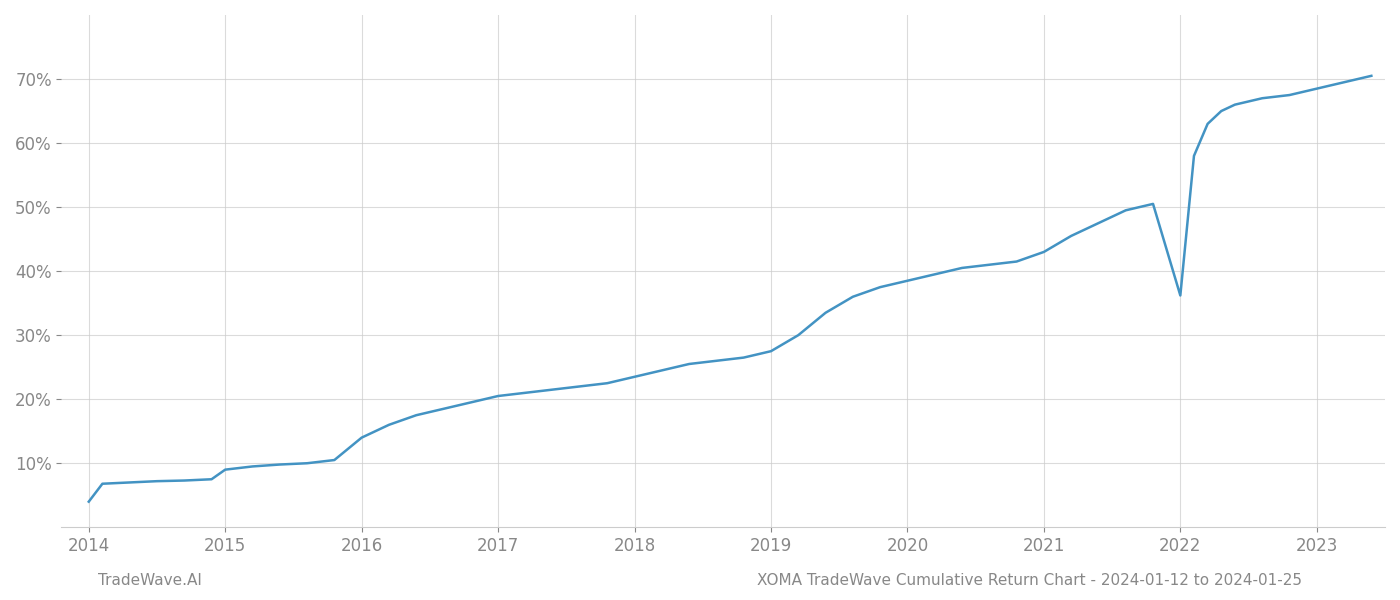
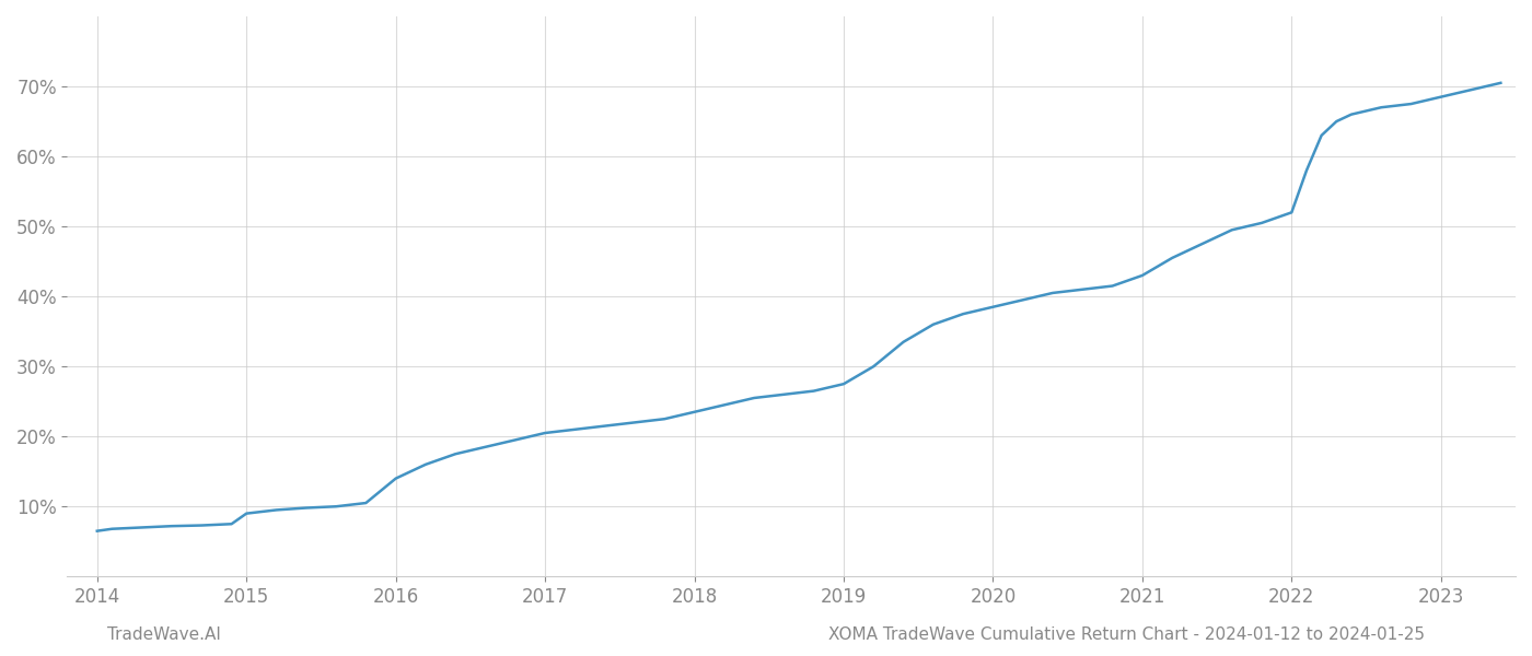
2014: 4.0% -> 6.5%
2022: 36.2% -> 52.0%
